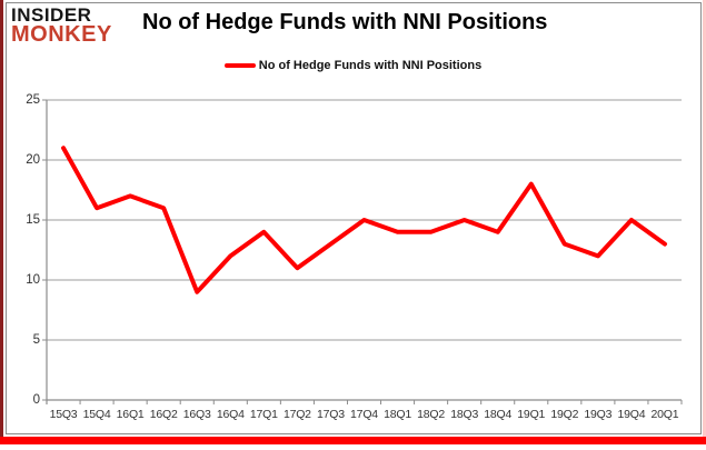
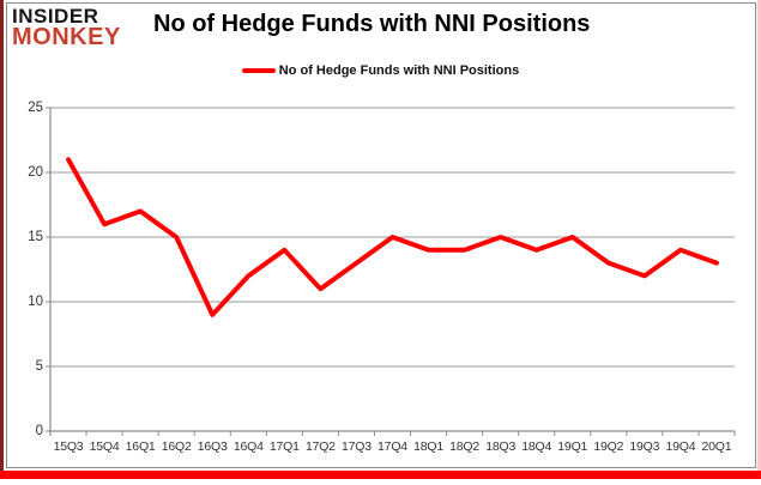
16Q2: 16 -> 15
19Q1: 18 -> 15
19Q4: 15 -> 14
